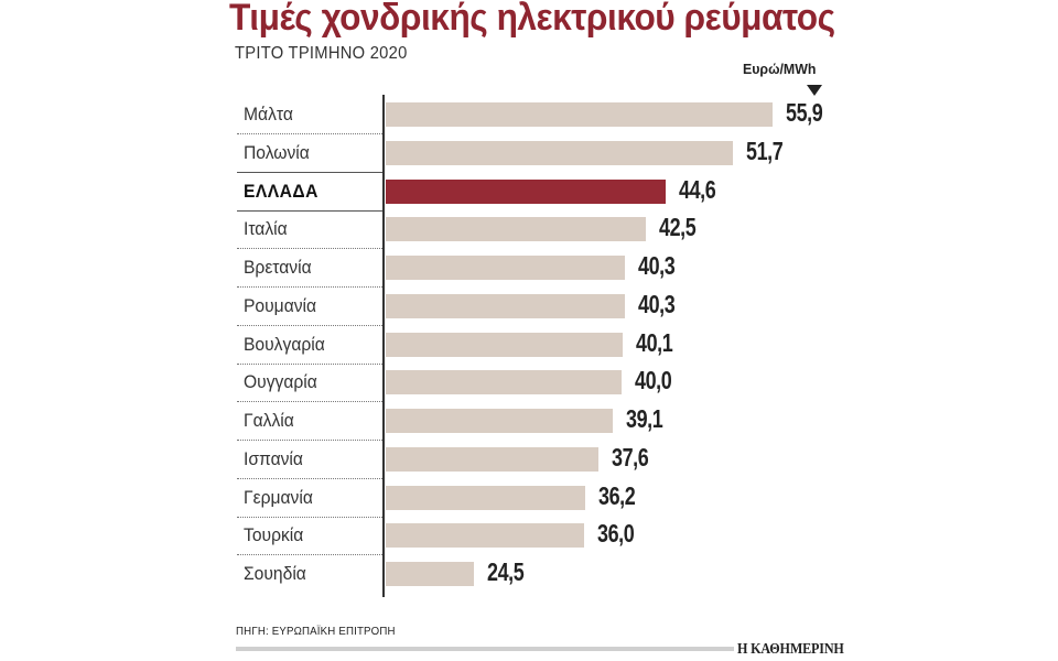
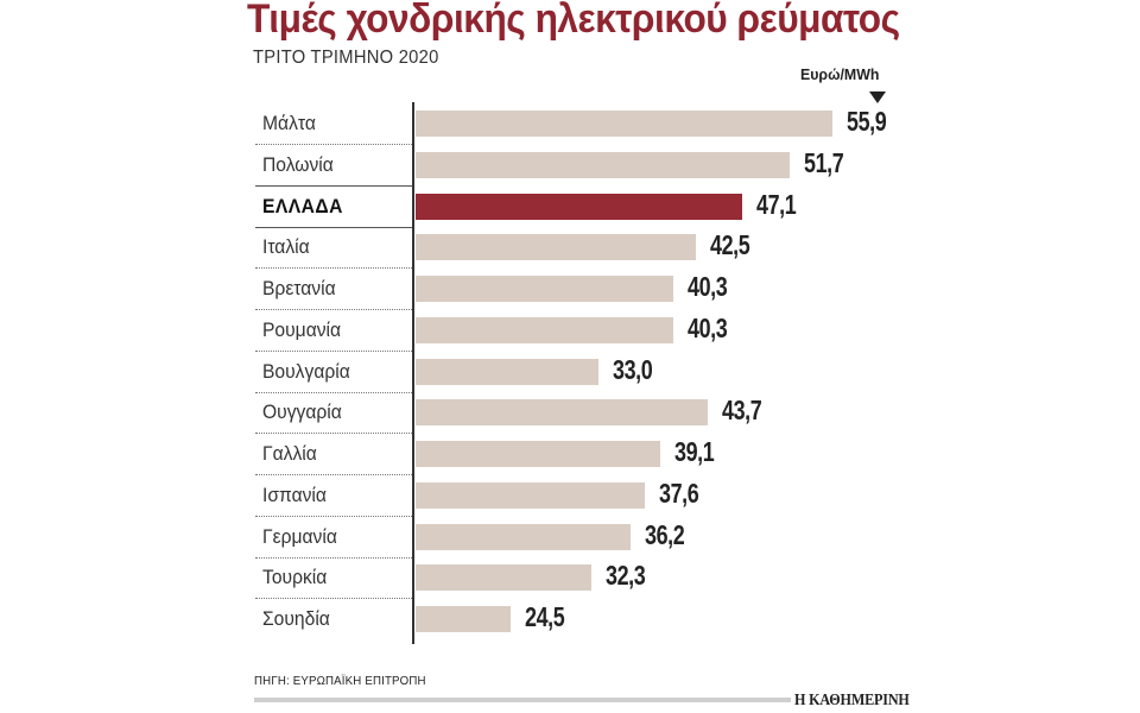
ΕΛΛΑΔΑ: 44,6 -> 47,1
Βουλγαρία: 40,1 -> 33,0
Ουγγαρία: 40,0 -> 43,7
Τουρκία: 36,0 -> 32,3
